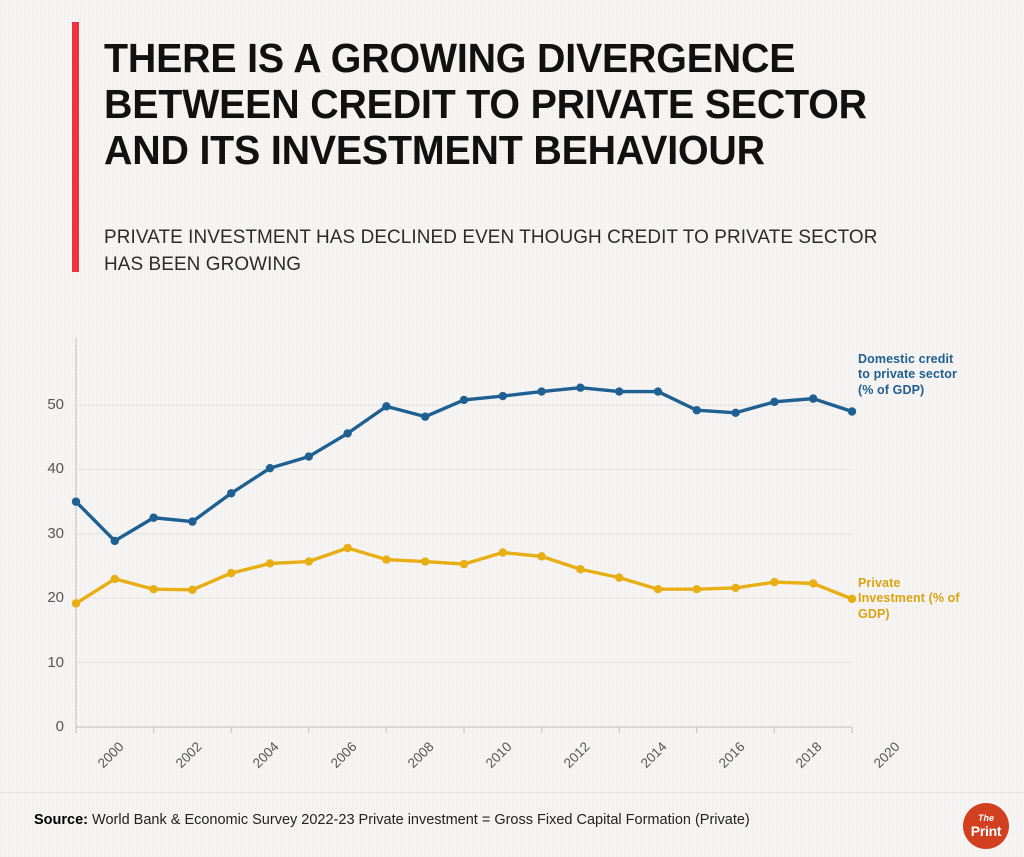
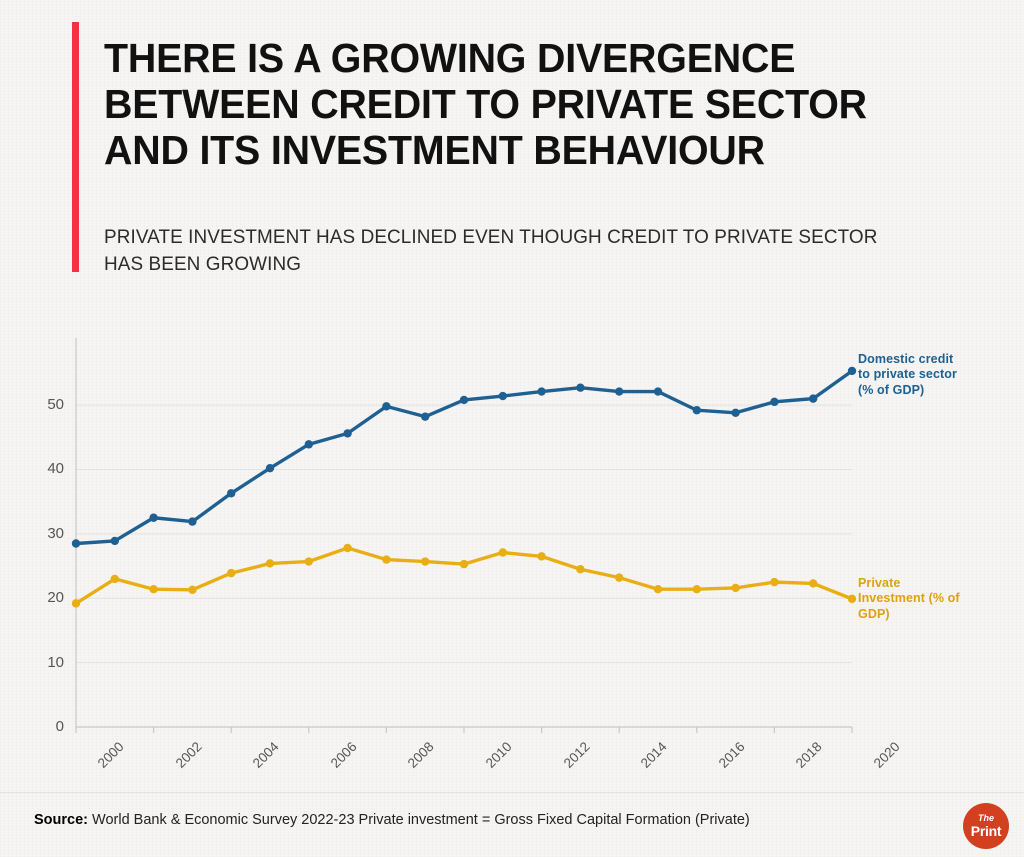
Domestic credit to private sector (% of GDP)/2000: 35 -> 28
Domestic credit to private sector (% of GDP)/2006: 42 -> 44
Domestic credit to private sector (% of GDP)/2020: 49 -> 55
